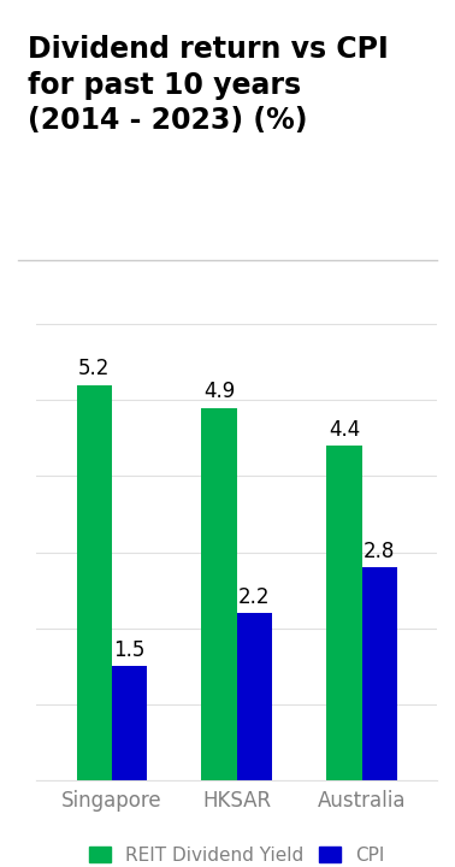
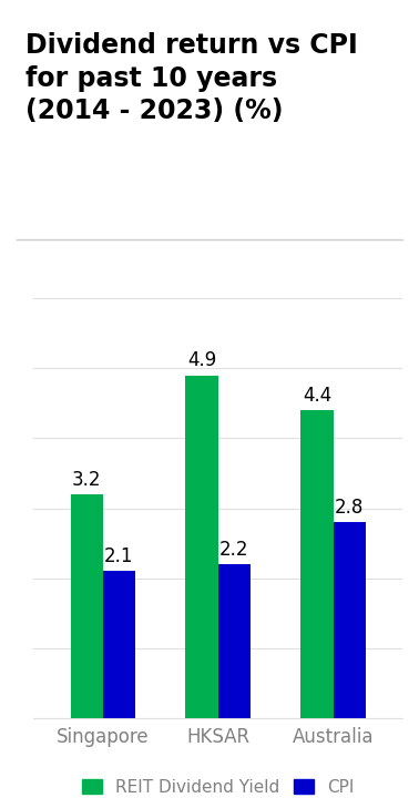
REIT Dividend Yield/Singapore: 5.2 -> 3.2
CPI/Singapore: 1.5 -> 2.1
